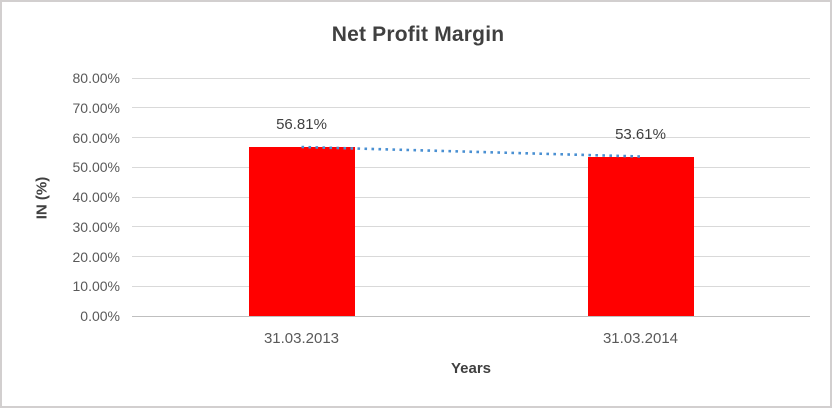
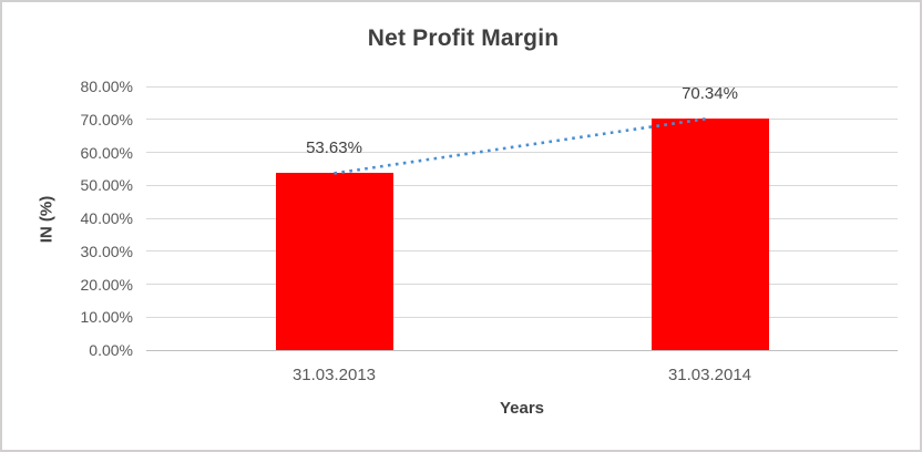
31.03.2013: 56.81% -> 53.63%
31.03.2014: 53.61% -> 70.34%
